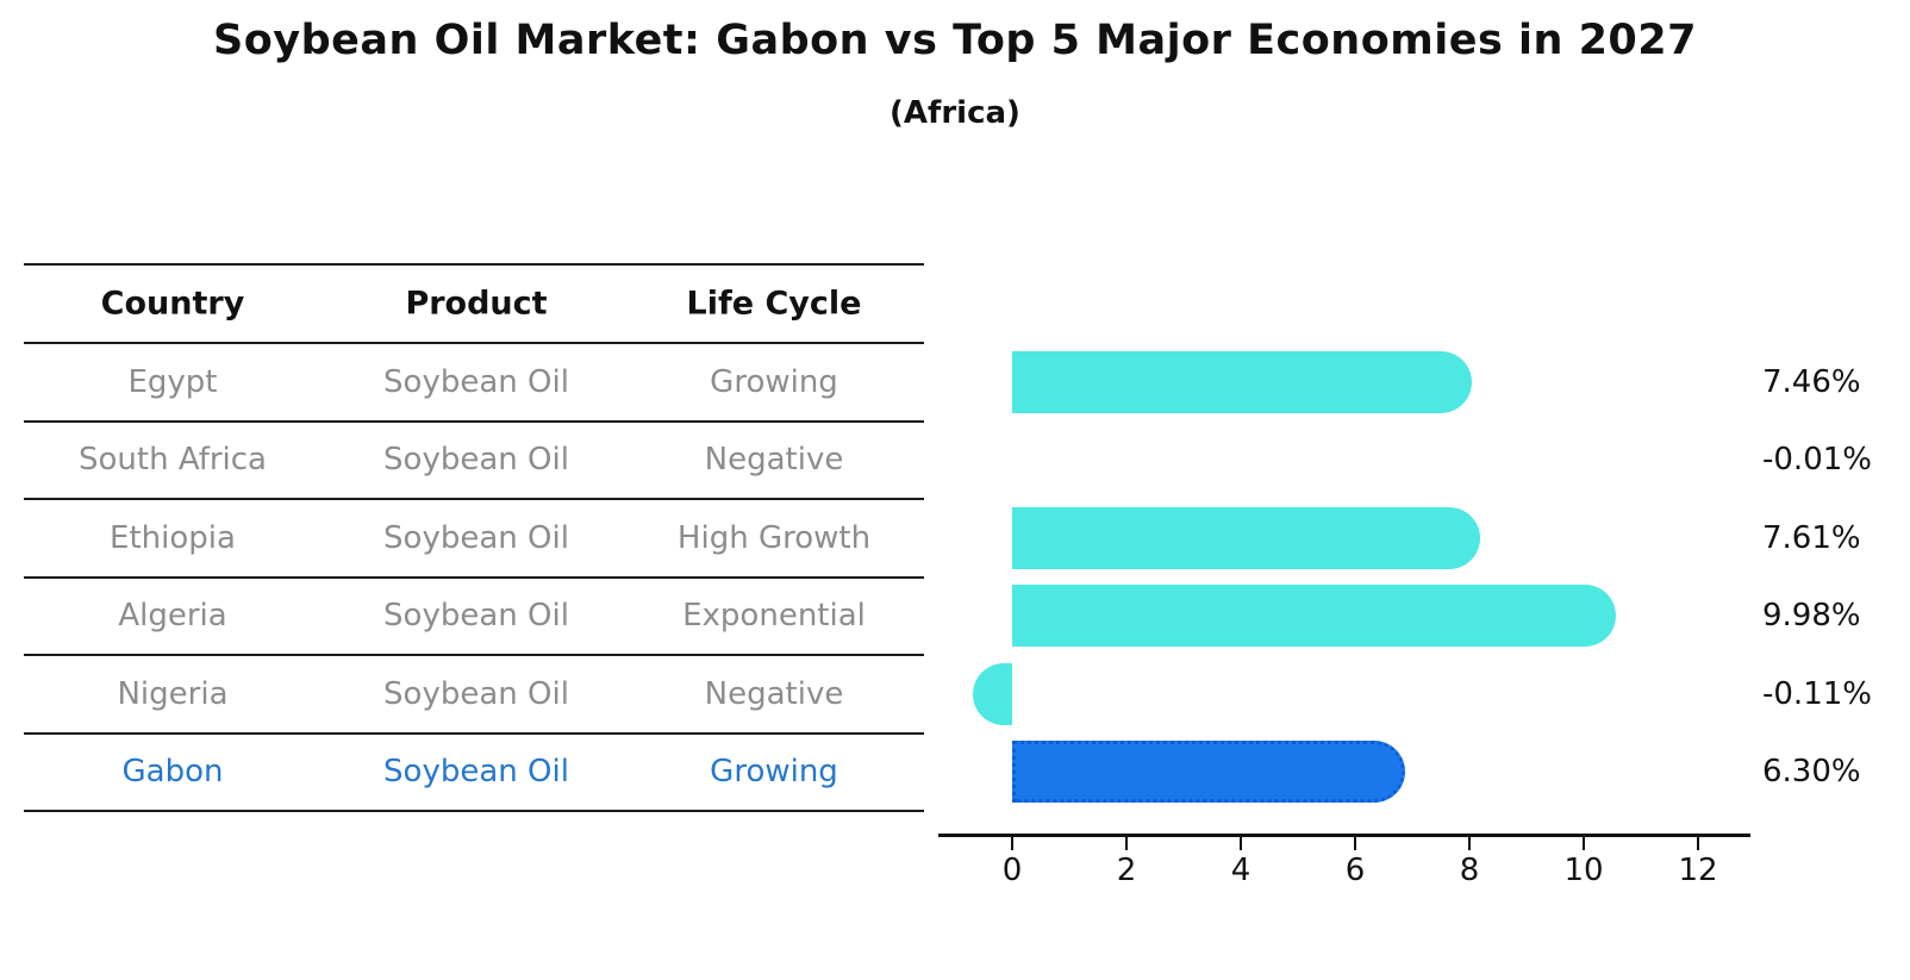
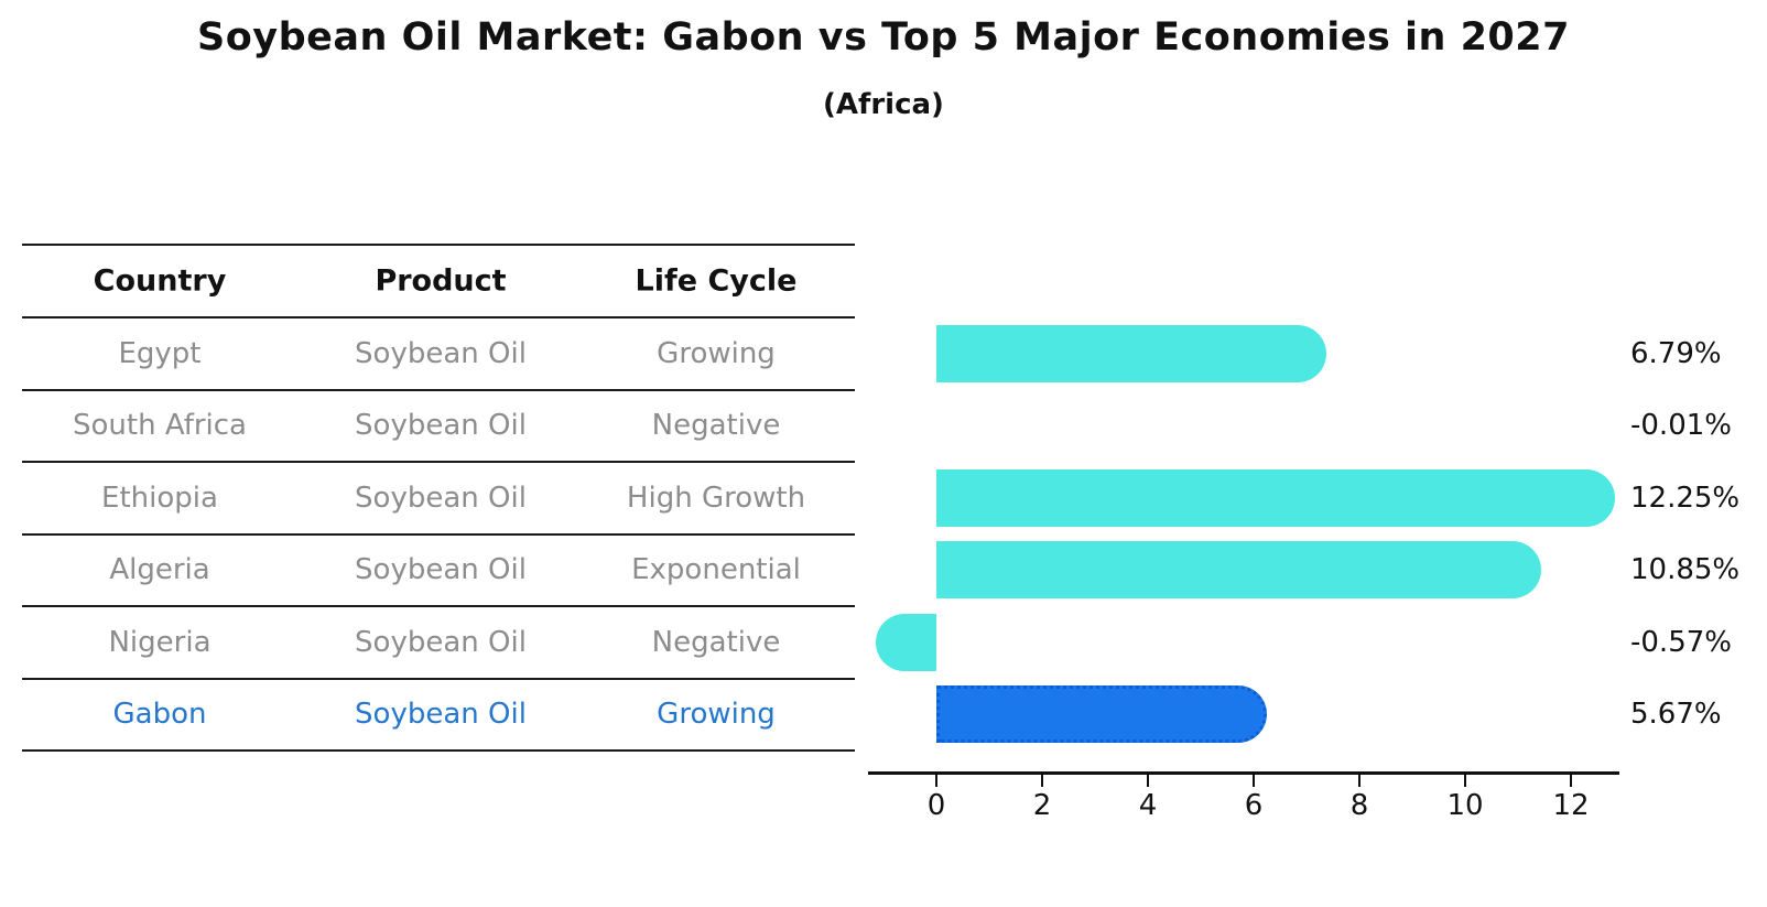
Egypt: 7.46% -> 6.79%
Ethiopia: 7.61% -> 12.25%
Algeria: 9.98% -> 10.85%
Nigeria: -0.11% -> -0.57%
Gabon: 6.30% -> 5.67%
